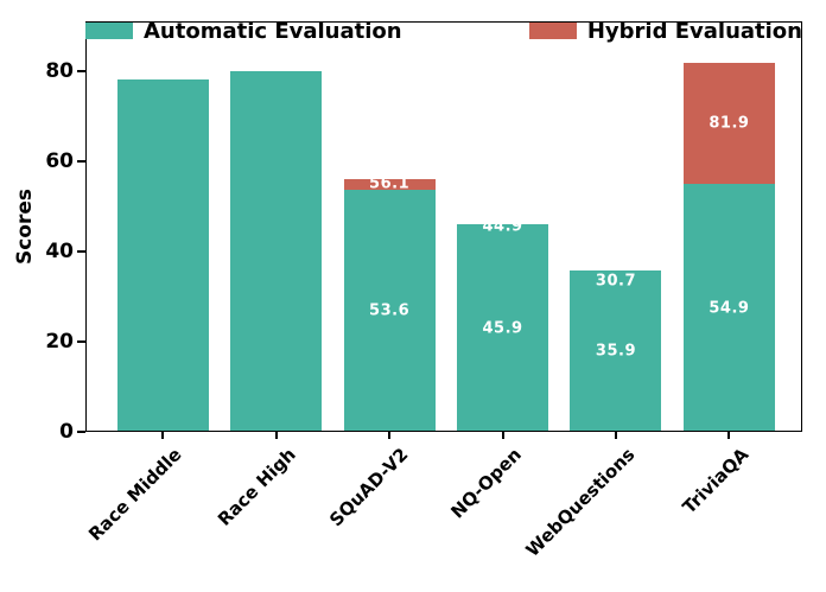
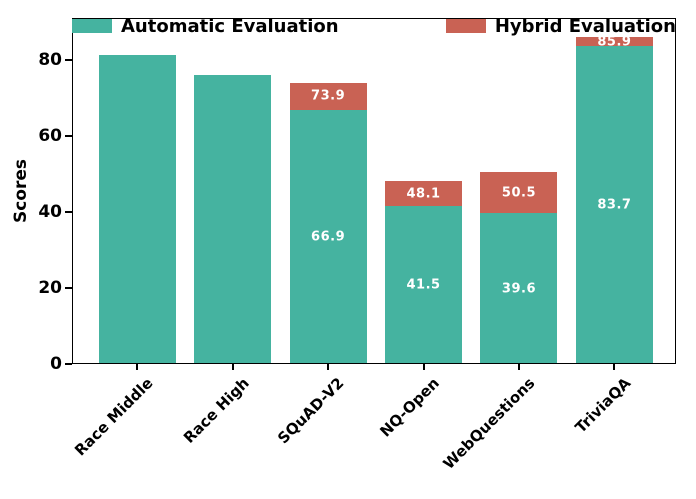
Automatic Evaluation/Race Middle: 78 -> 81
Automatic Evaluation/Race High: 80 -> 76
Automatic Evaluation/SQuAD-V2: 53.6 -> 66.9
Hybrid Evaluation/SQuAD-V2: 56.1 -> 73.9
Automatic Evaluation/NQ-Open: 45.9 -> 41.5
Hybrid Evaluation/NQ-Open: 44.9 -> 48.1
Automatic Evaluation/WebQuestions: 35.9 -> 39.6
Hybrid Evaluation/WebQuestions: 30.7 -> 50.5
Automatic Evaluation/TriviaQA: 54.9 -> 83.7
Hybrid Evaluation/TriviaQA: 81.9 -> 85.9
